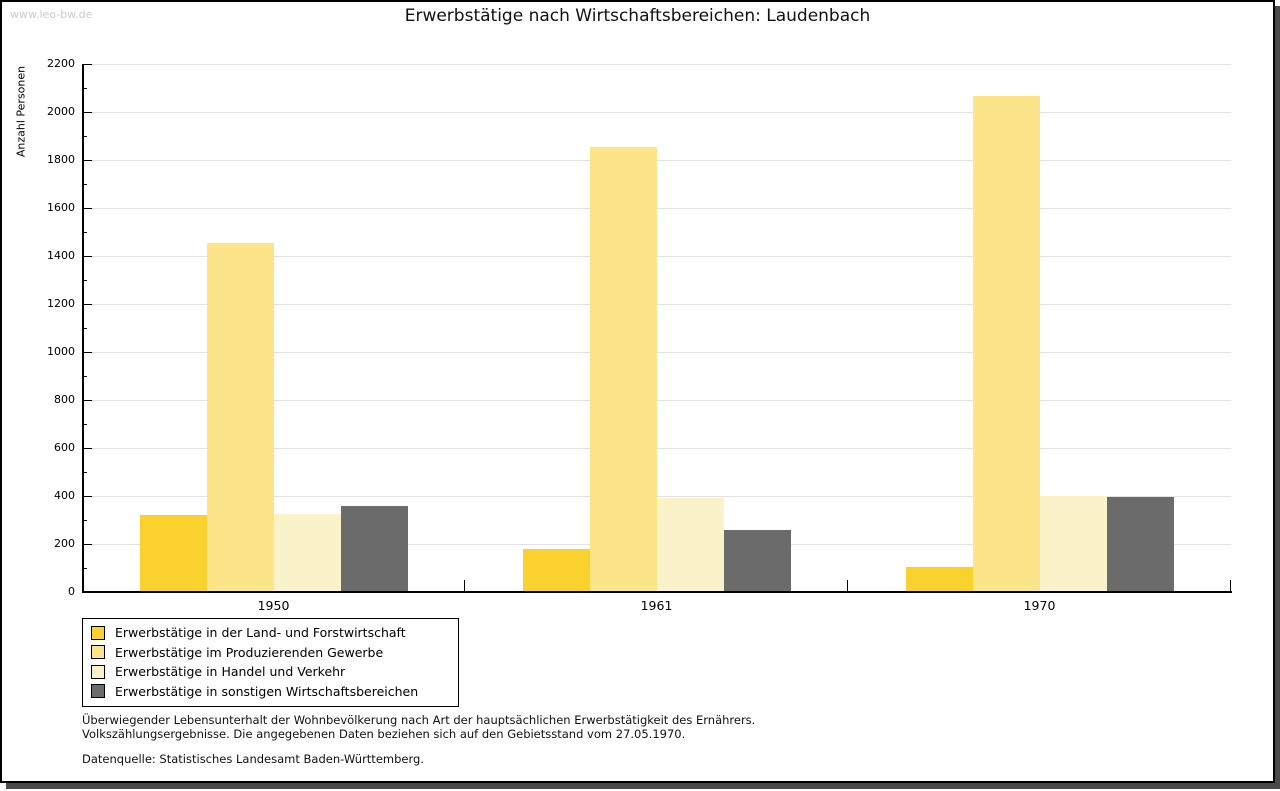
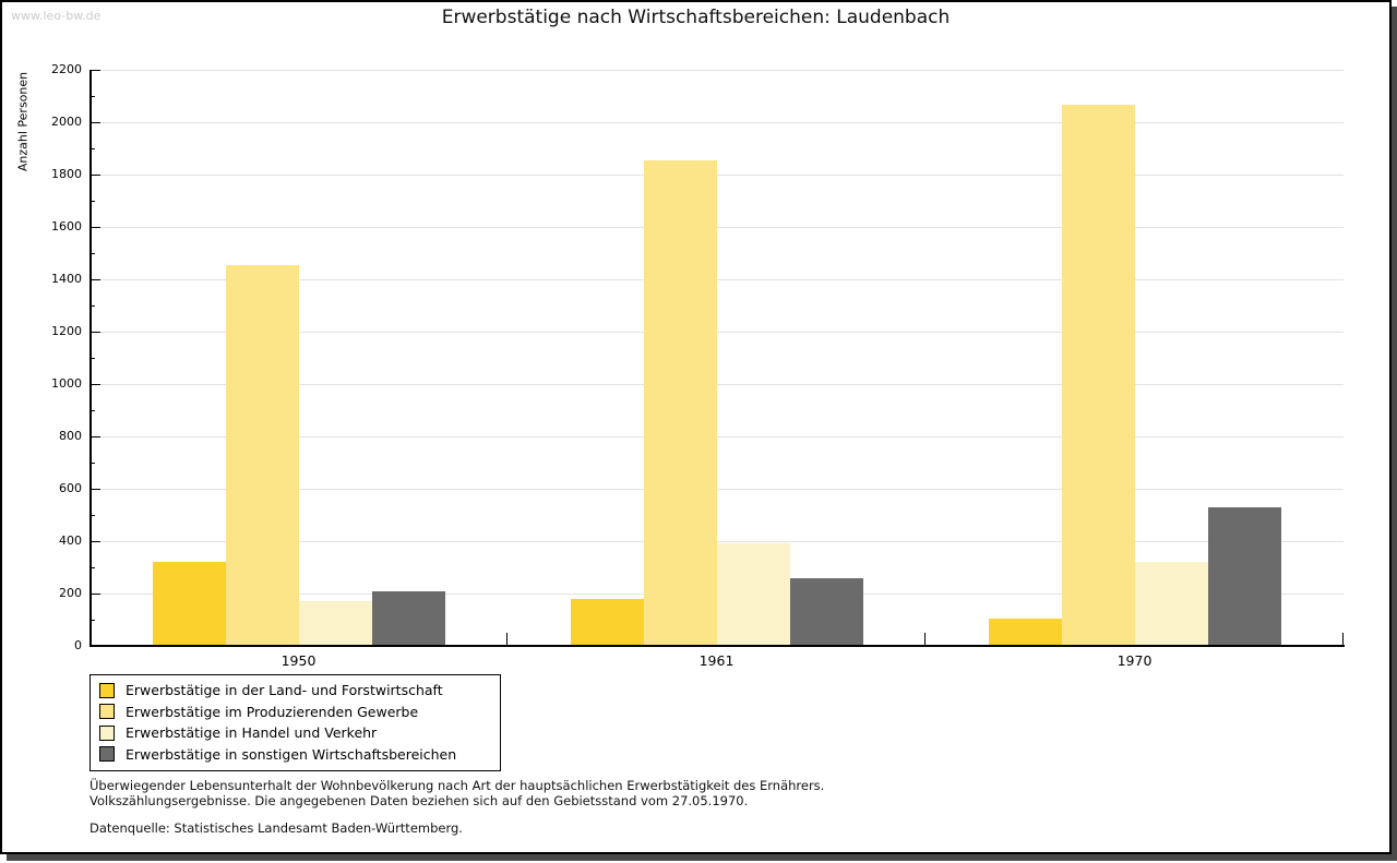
Erwerbstätige in Handel und Verkehr/1950: 320 -> 170
Erwerbstätige in sonstigen Wirtschaftsbereichen/1950: 360 -> 210
Erwerbstätige in Handel und Verkehr/1970: 400 -> 320
Erwerbstätige in sonstigen Wirtschaftsbereichen/1970: 400 -> 530
